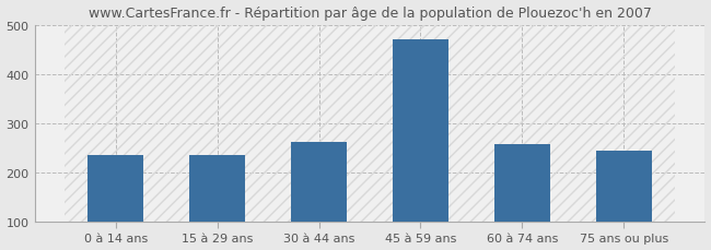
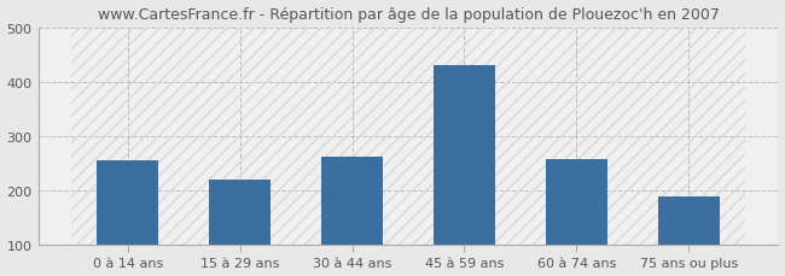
0 à 14 ans: 235 -> 255
15 à 29 ans: 235 -> 220
45 à 59 ans: 470 -> 432
75 ans ou plus: 245 -> 188
